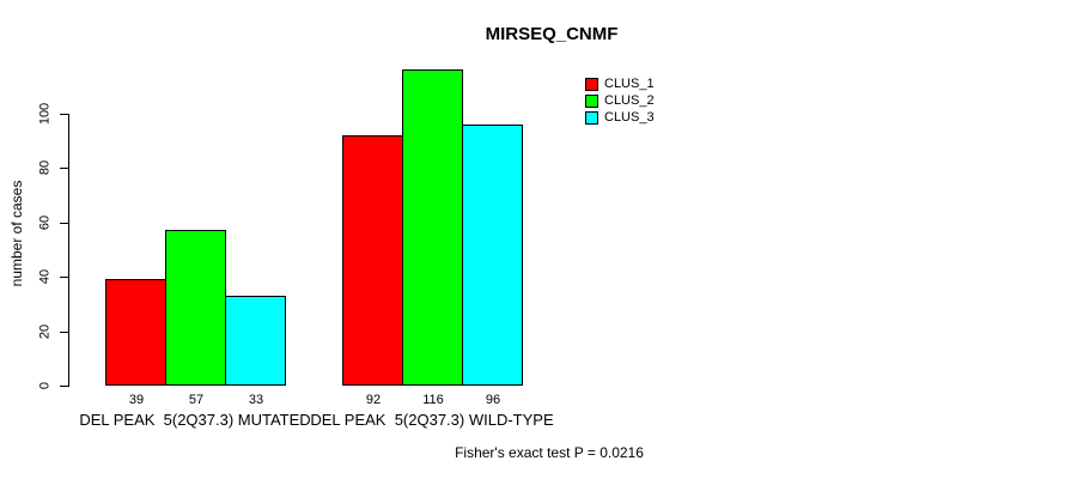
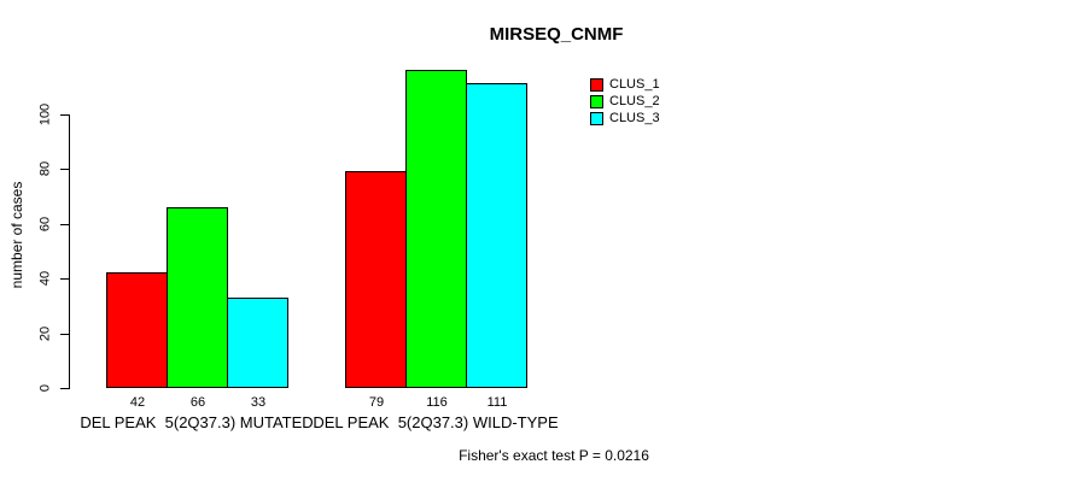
CLUS_1/DEL PEAK 5(2Q37.3) MUTATED: 39 -> 42
CLUS_2/DEL PEAK 5(2Q37.3) MUTATED: 57 -> 66
CLUS_1/DEL PEAK 5(2Q37.3) WILD-TYPE: 92 -> 79
CLUS_3/DEL PEAK 5(2Q37.3) WILD-TYPE: 96 -> 111
